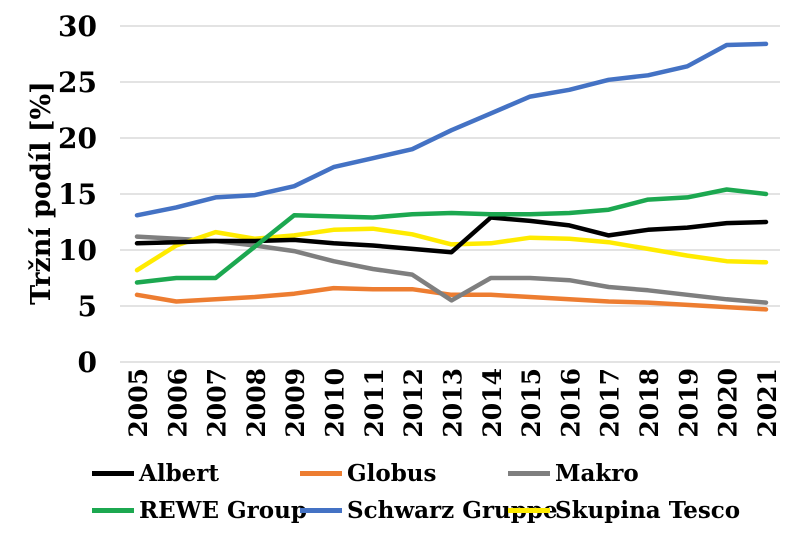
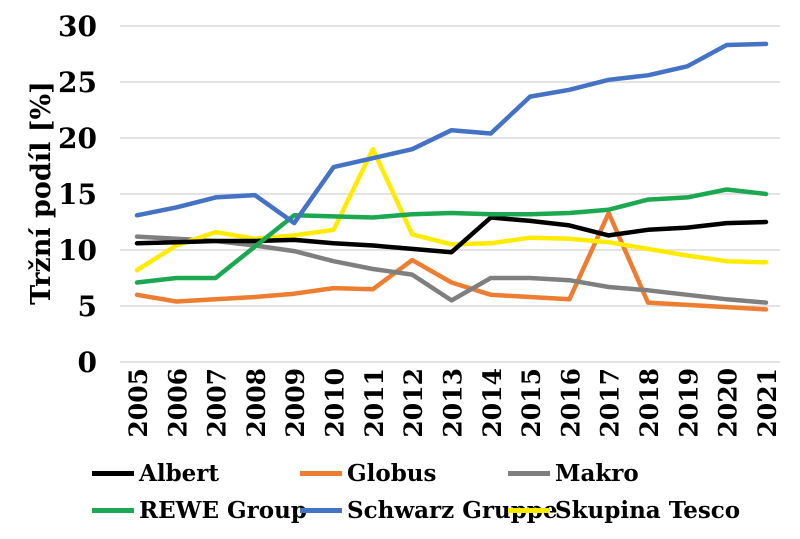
Schwarz Gruppe/2009: 15.7 -> 12.4
Skupina Tesco/2011: 11.9 -> 19.0
Globus/2012: 6.5 -> 9.1
Globus/2013: 6.0 -> 7.1
Schwarz Gruppe/2014: 22.2 -> 20.4
Globus/2017: 5.4 -> 13.3
